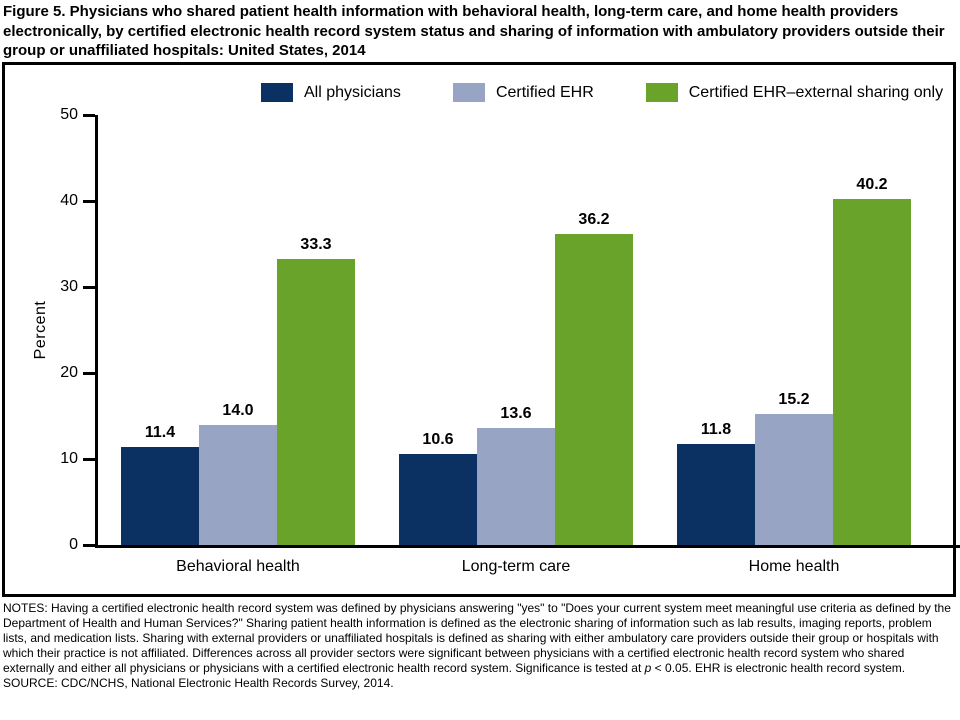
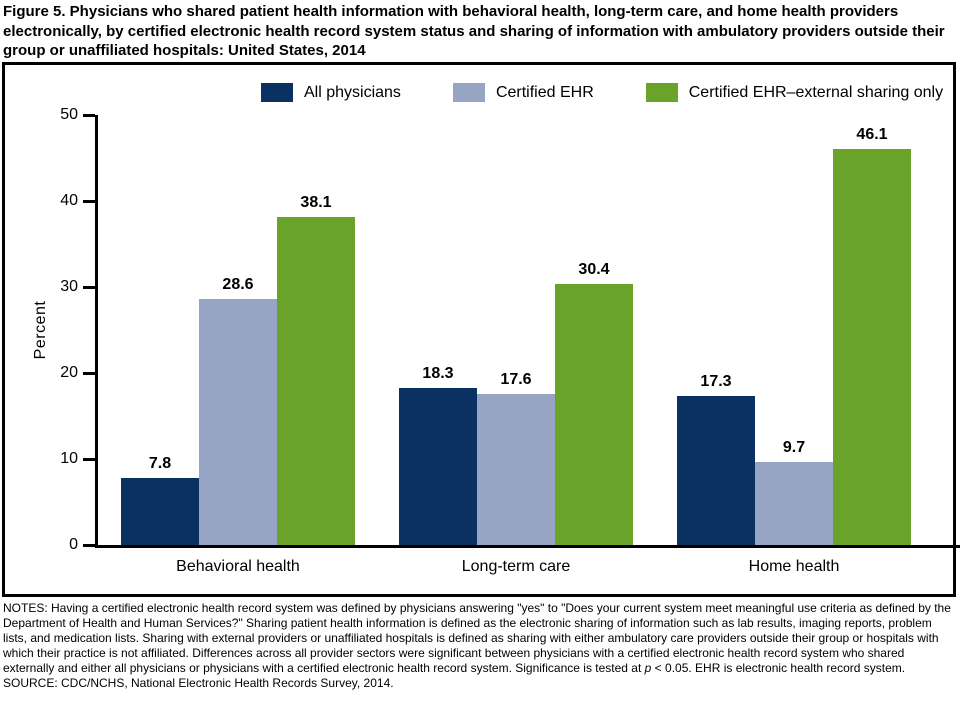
All physicians/Behavioral health: 11.4 -> 7.8
Certified EHR/Behavioral health: 14.0 -> 28.6
Certified EHR–external sharing only/Behavioral health: 33.3 -> 38.1
All physicians/Long-term care: 10.6 -> 18.3
Certified EHR/Long-term care: 13.6 -> 17.6
Certified EHR–external sharing only/Long-term care: 36.2 -> 30.4
All physicians/Home health: 11.8 -> 17.3
Certified EHR/Home health: 15.2 -> 9.7
Certified EHR–external sharing only/Home health: 40.2 -> 46.1
